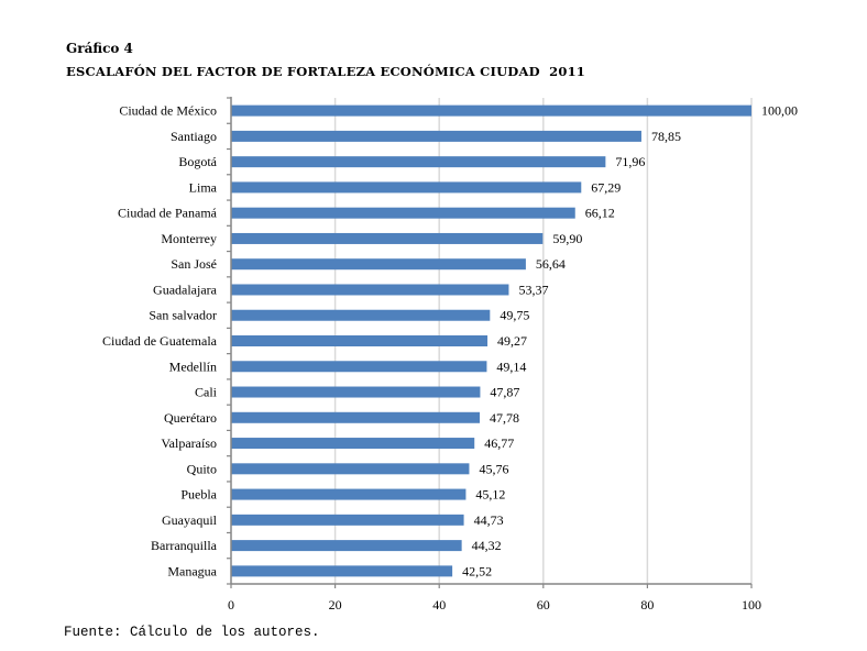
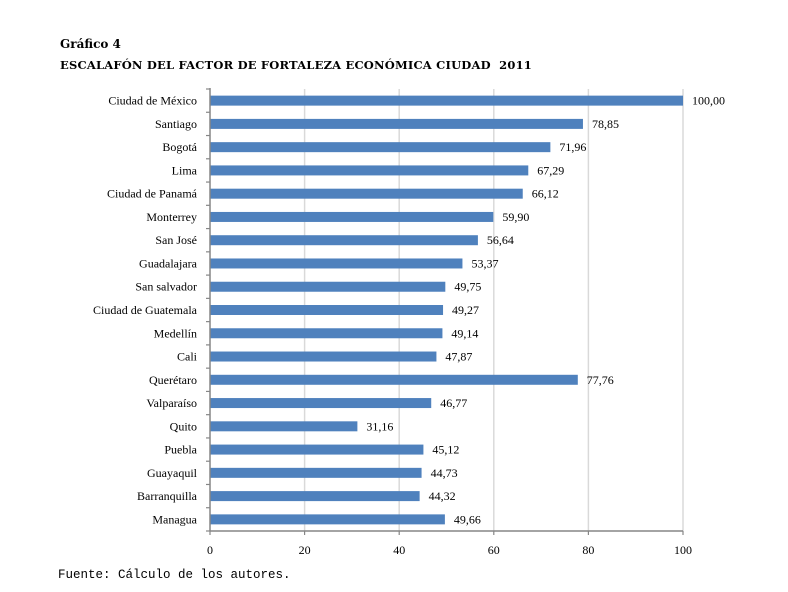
Querétaro: 47,78 -> 77,76
Quito: 45,76 -> 31,16
Managua: 42,52 -> 49,66
